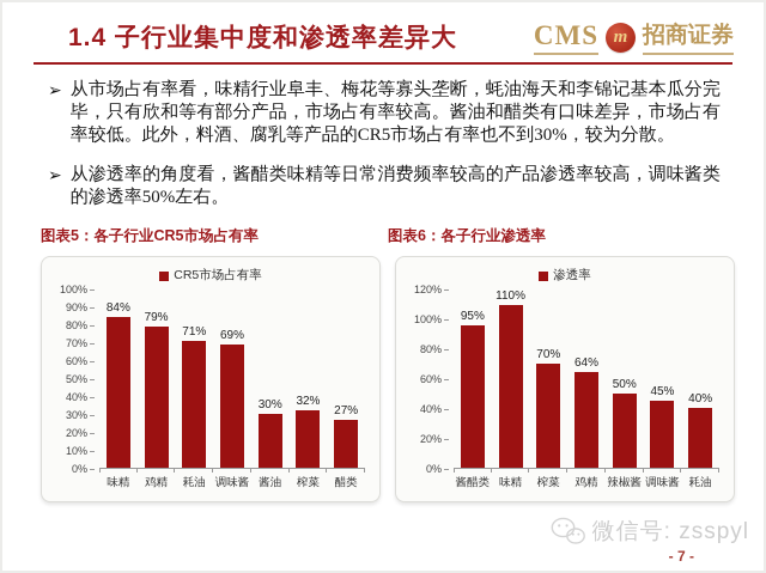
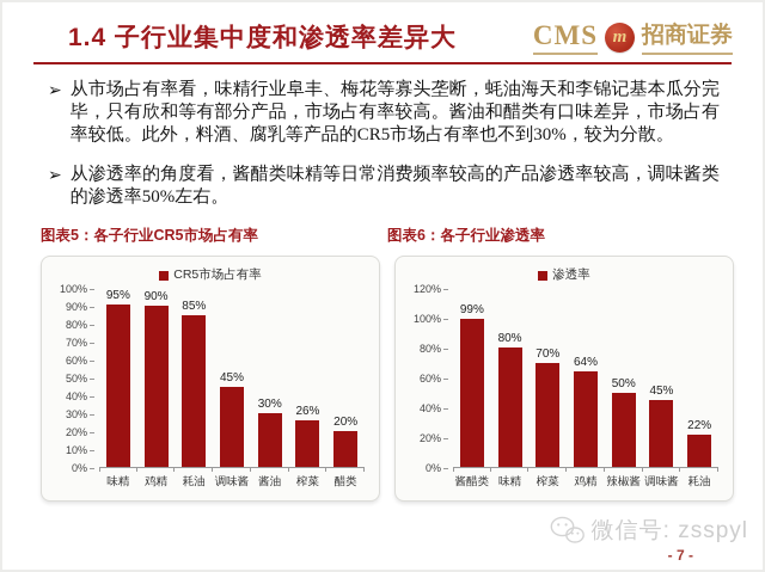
图表5：各子行业CR5市场占有率/味精: 84% -> 95%
图表5：各子行业CR5市场占有率/鸡精: 79% -> 90%
图表5：各子行业CR5市场占有率/耗油: 71% -> 85%
图表5：各子行业CR5市场占有率/调味酱: 69% -> 45%
图表5：各子行业CR5市场占有率/榨菜: 32% -> 26%
图表5：各子行业CR5市场占有率/醋类: 27% -> 20%
图表6：各子行业渗透率/酱醋类: 95% -> 99%
图表6：各子行业渗透率/味精: 110% -> 80%
图表6：各子行业渗透率/耗油: 40% -> 22%
